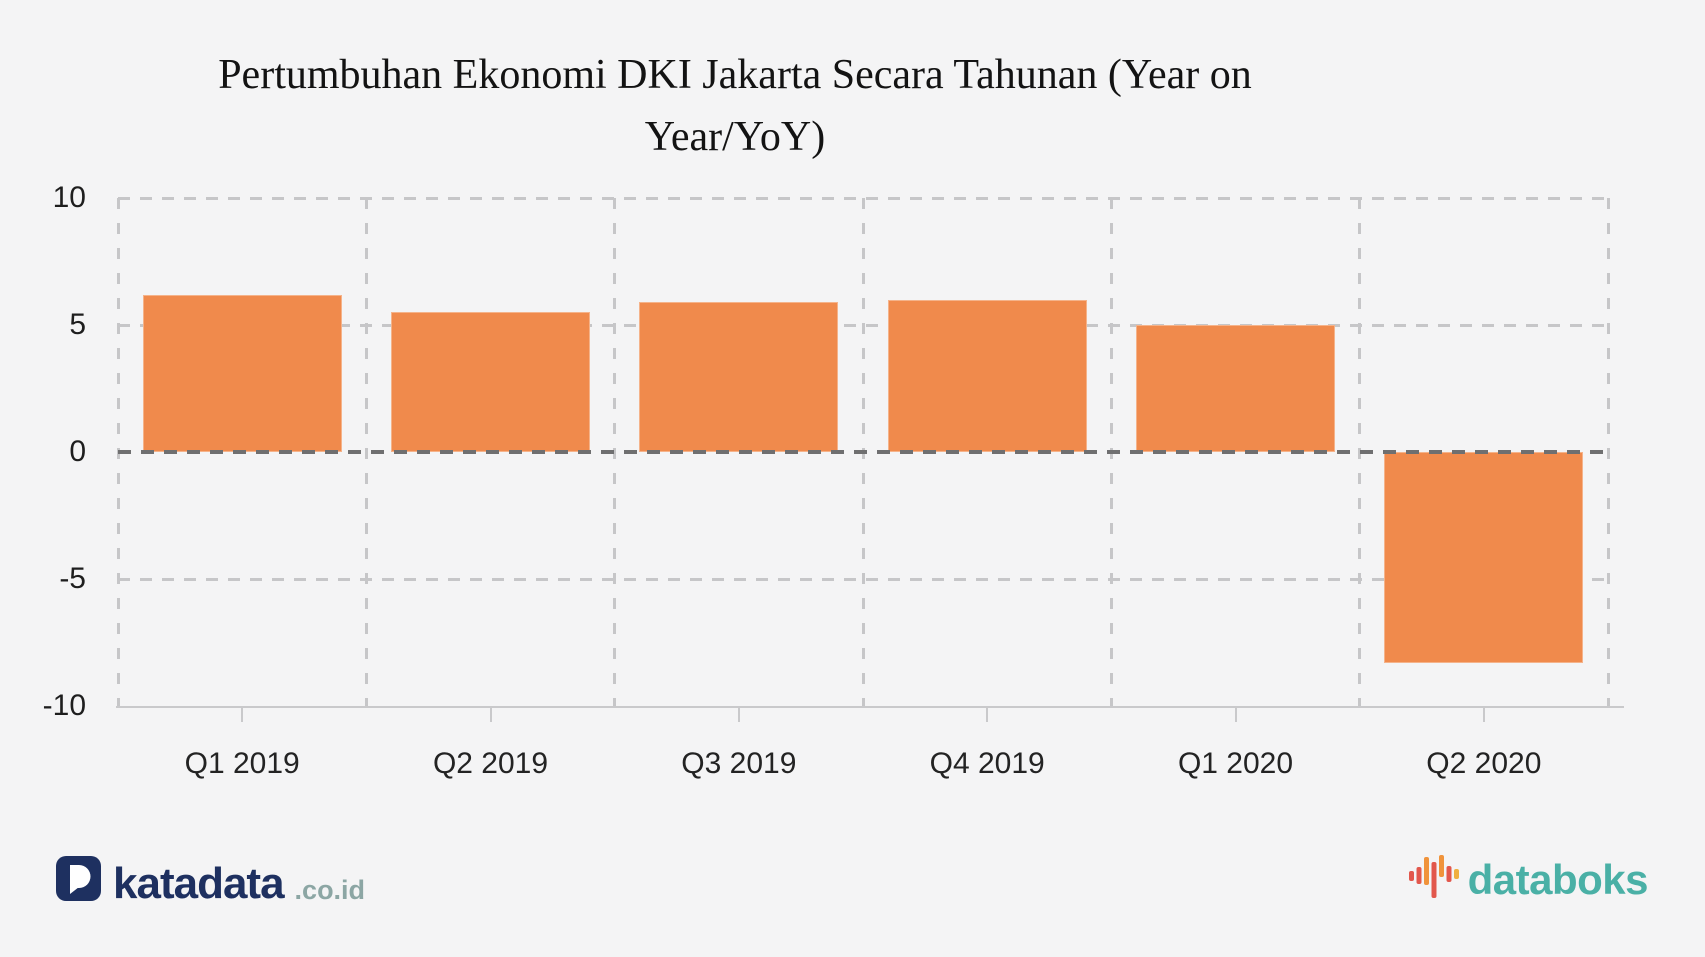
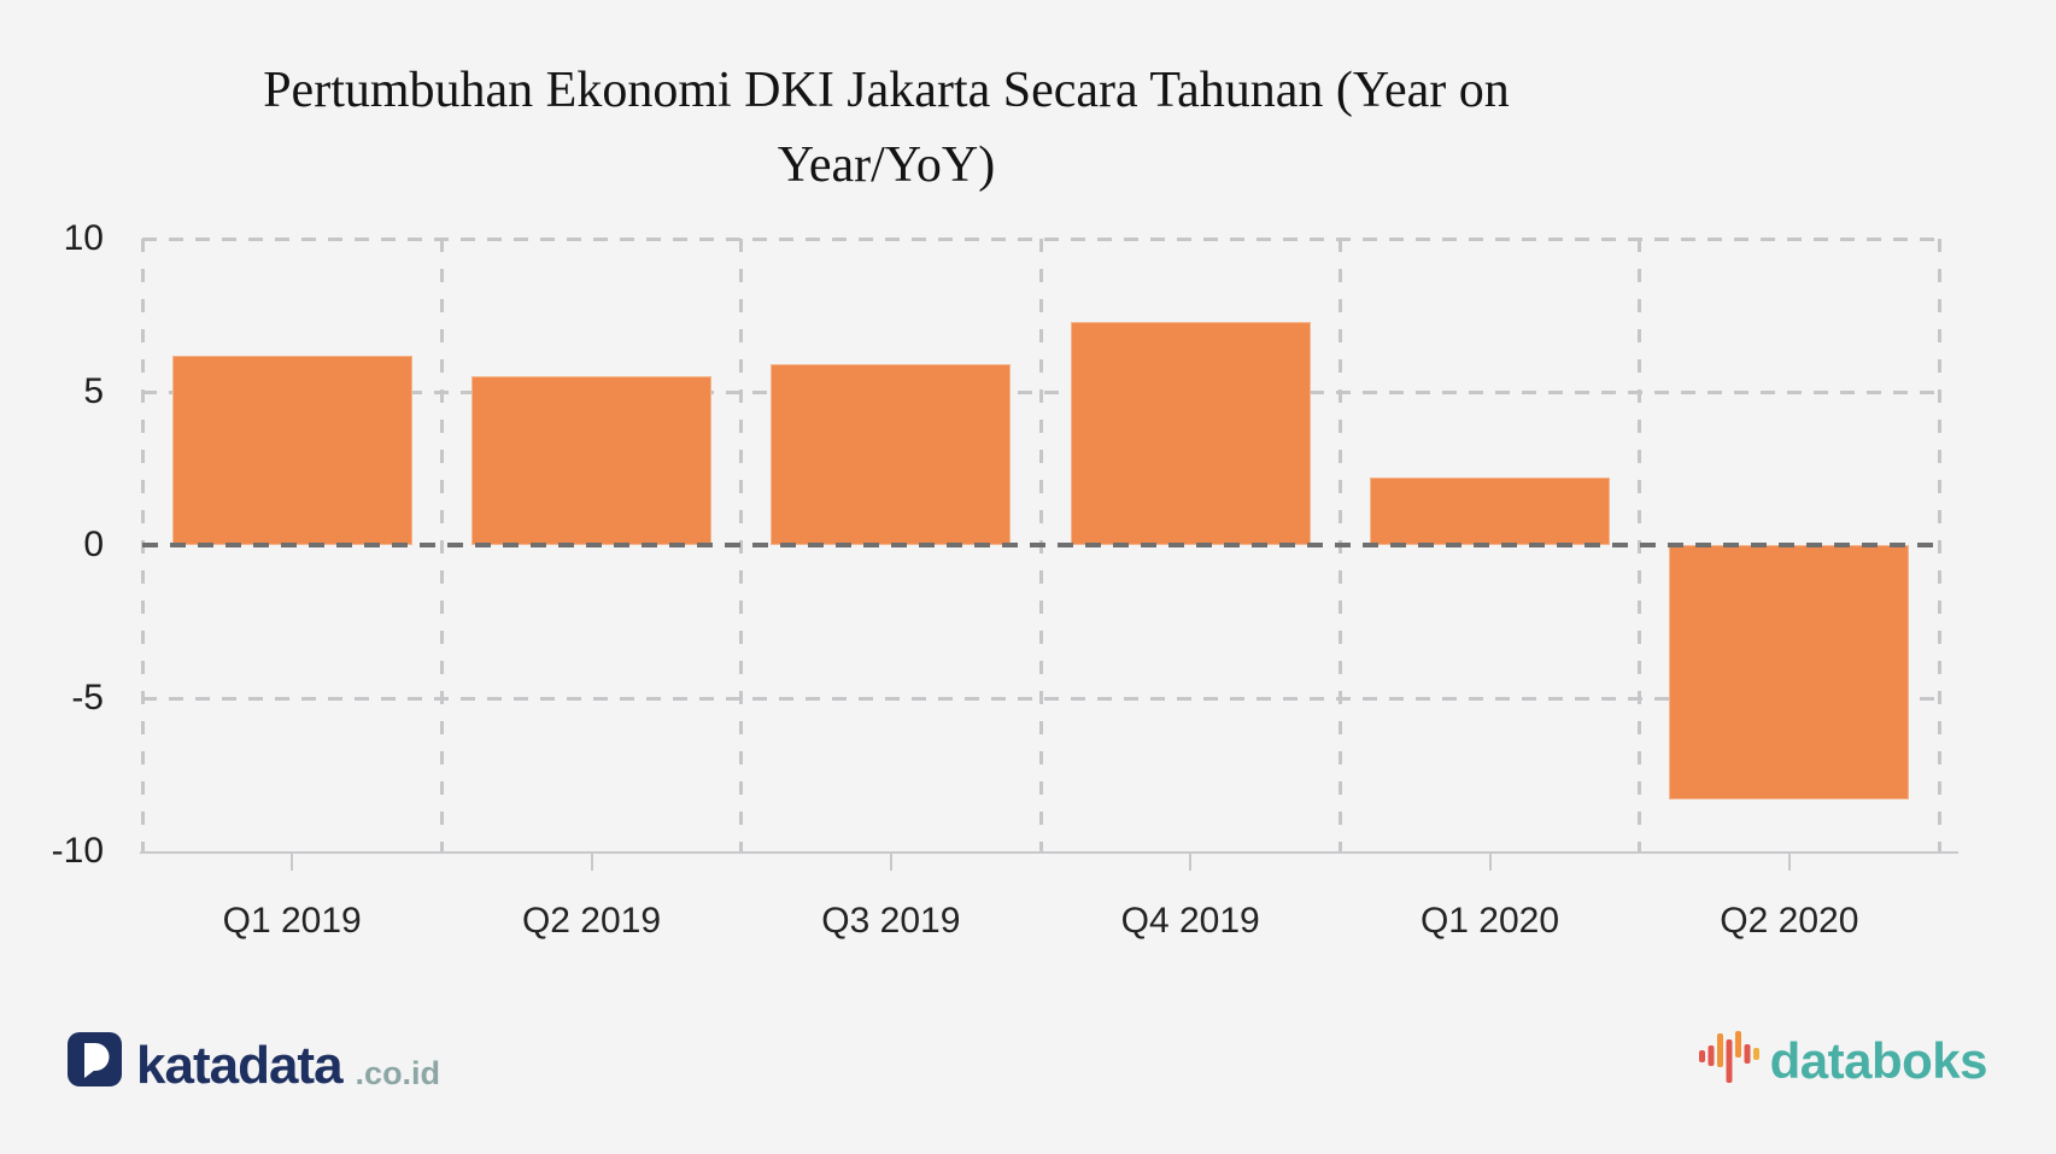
Q4 2019: 6.0 -> 7.3
Q1 2020: 5.0 -> 2.2
